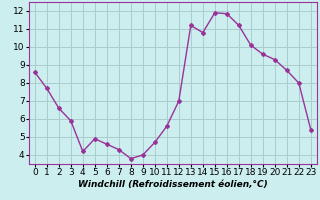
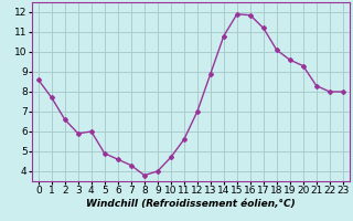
4: 4.2 -> 6.0
13: 11.2 -> 8.9
21: 8.7 -> 8.3
23: 5.4 -> 8.0
